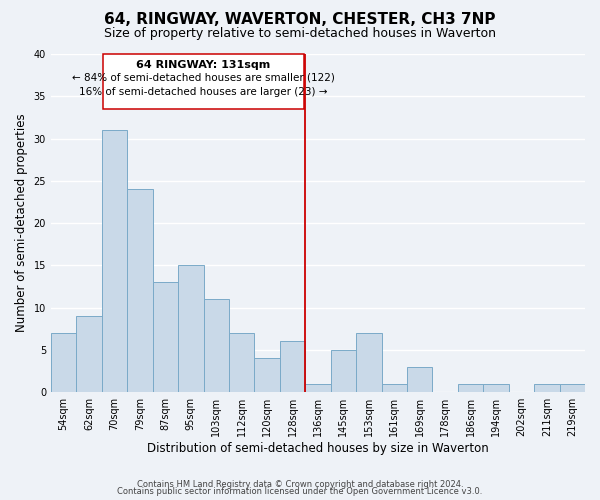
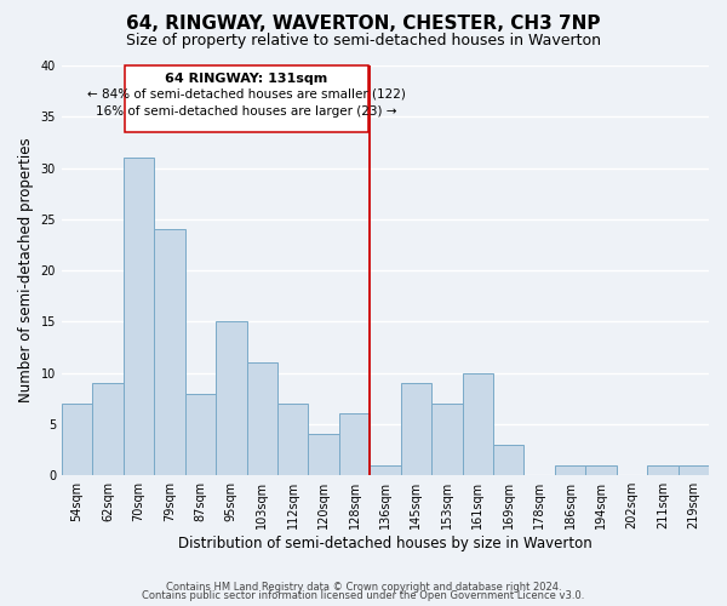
87sqm: 13 -> 8
145sqm: 5 -> 9
161sqm: 1 -> 10
